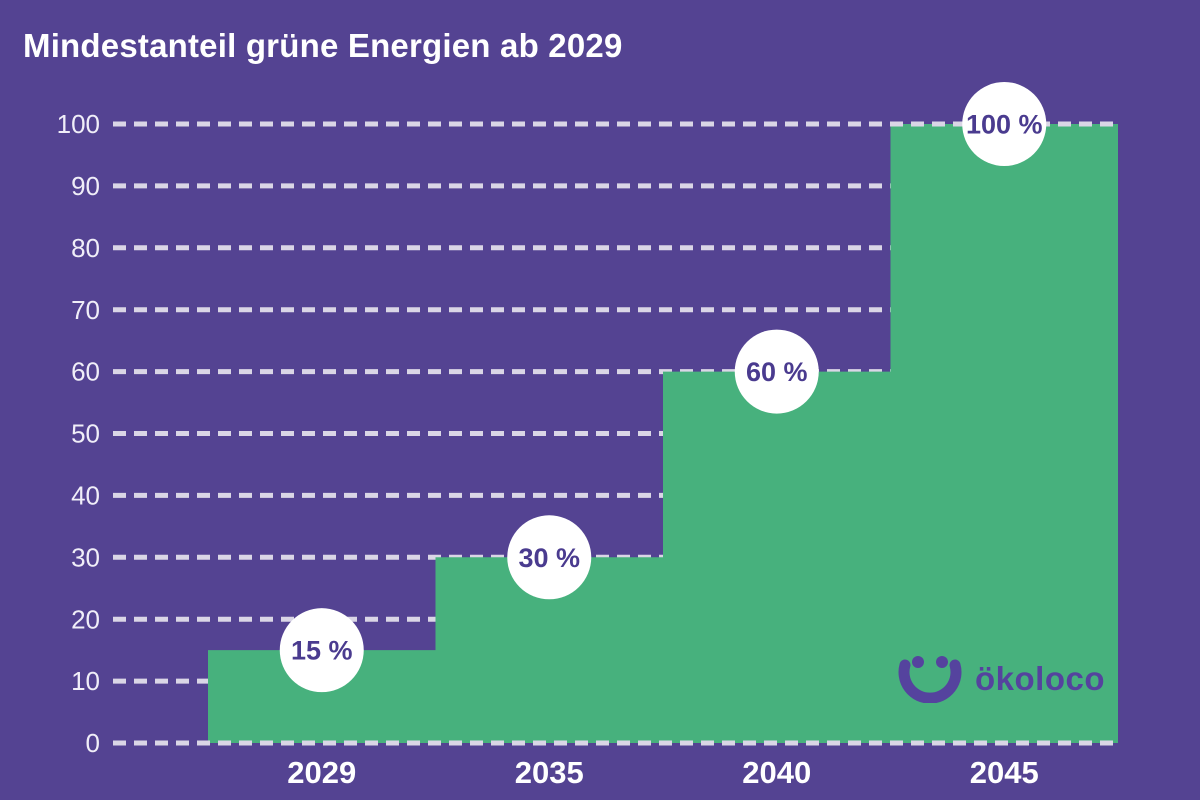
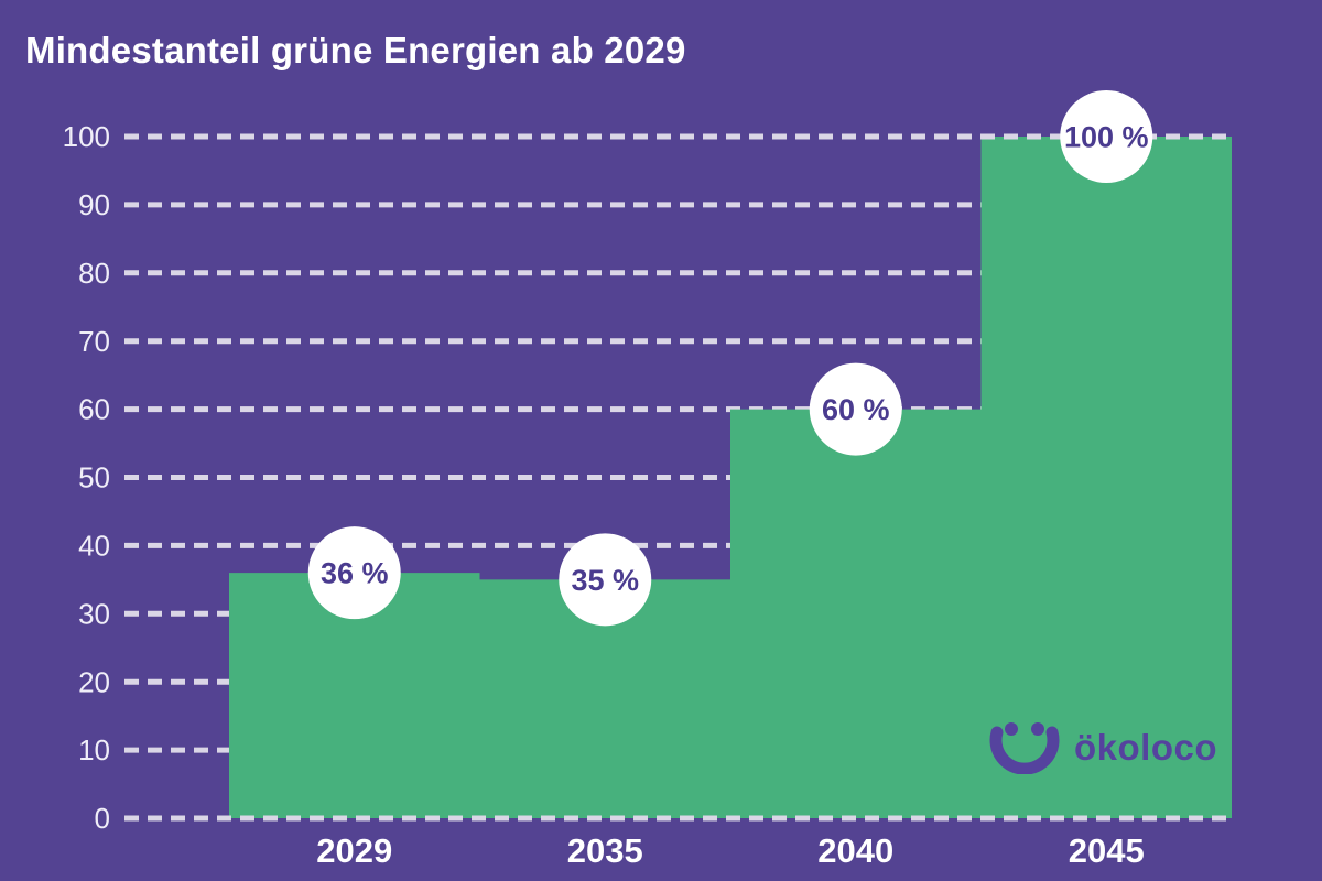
2029: 15 -> 36
2035: 30 -> 35
